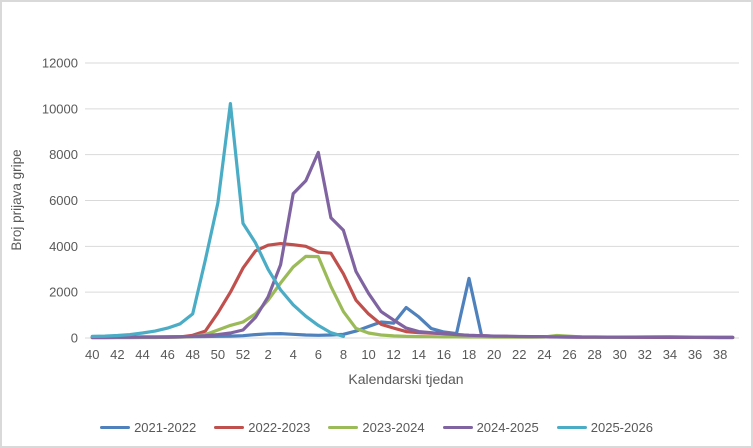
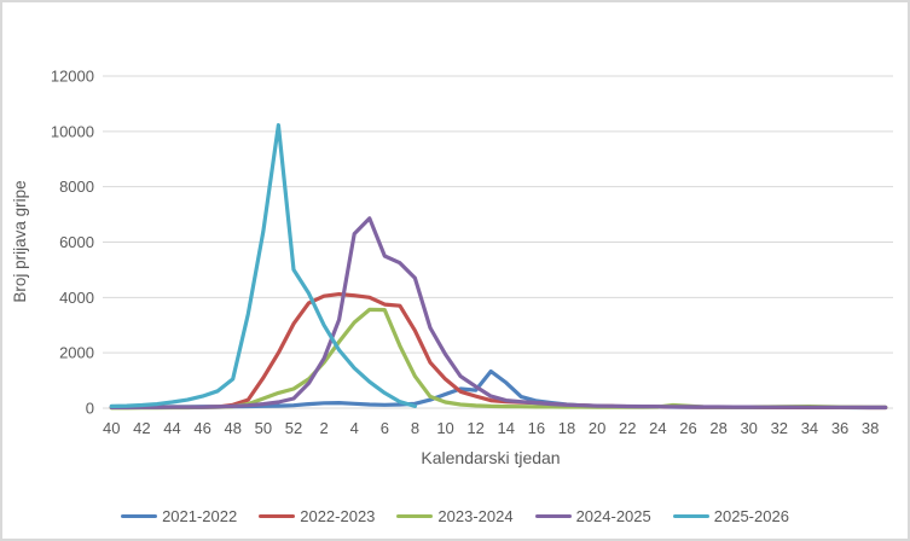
2025-2026/50: 5900 -> 6400
2024-2025/6: 8100 -> 5500
2021-2022/18: 2600 -> 100
